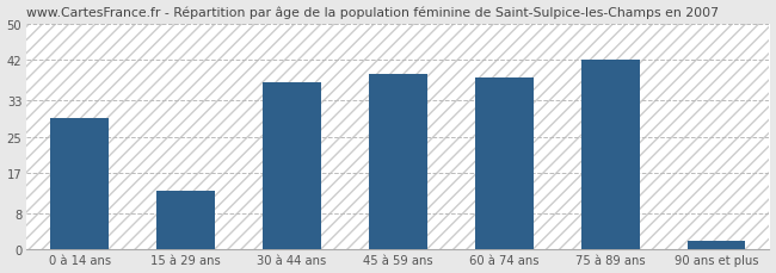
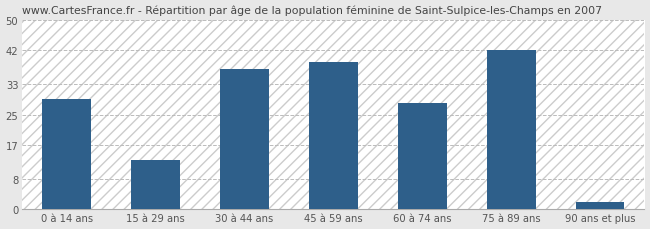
60 à 74 ans: 38 -> 28
